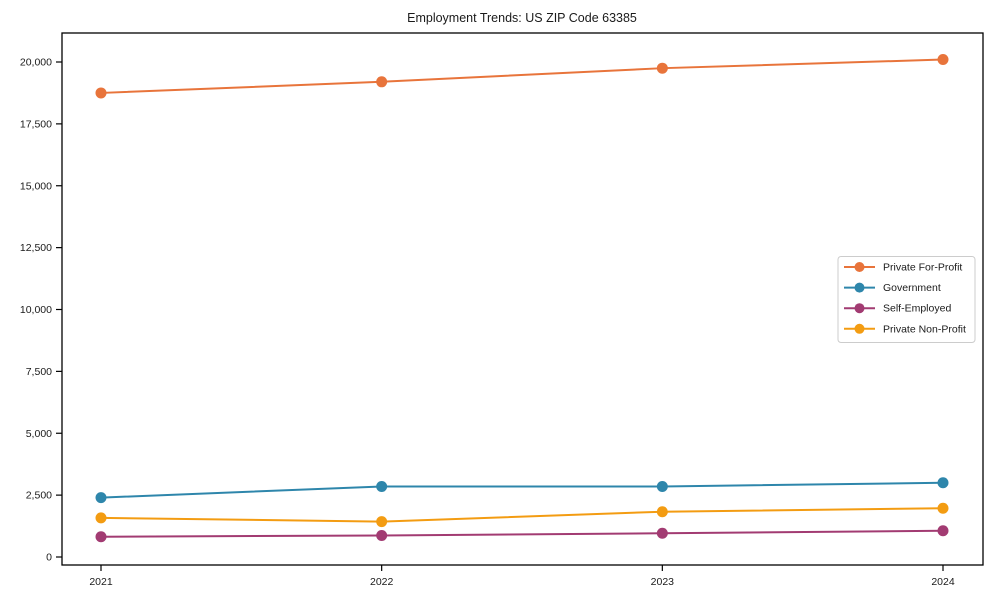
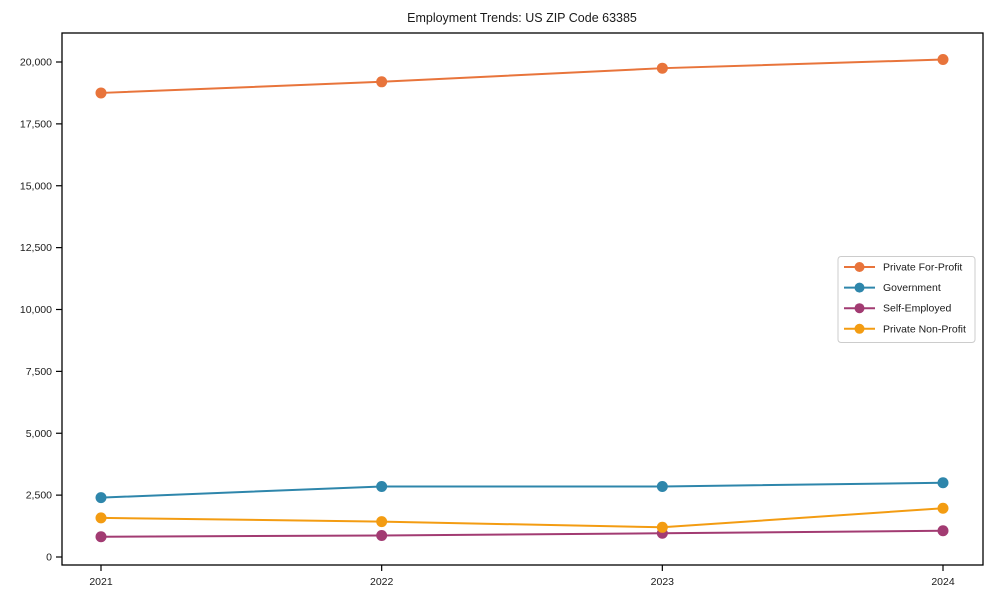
Private Non-Profit/2023: 1800 -> 1200
